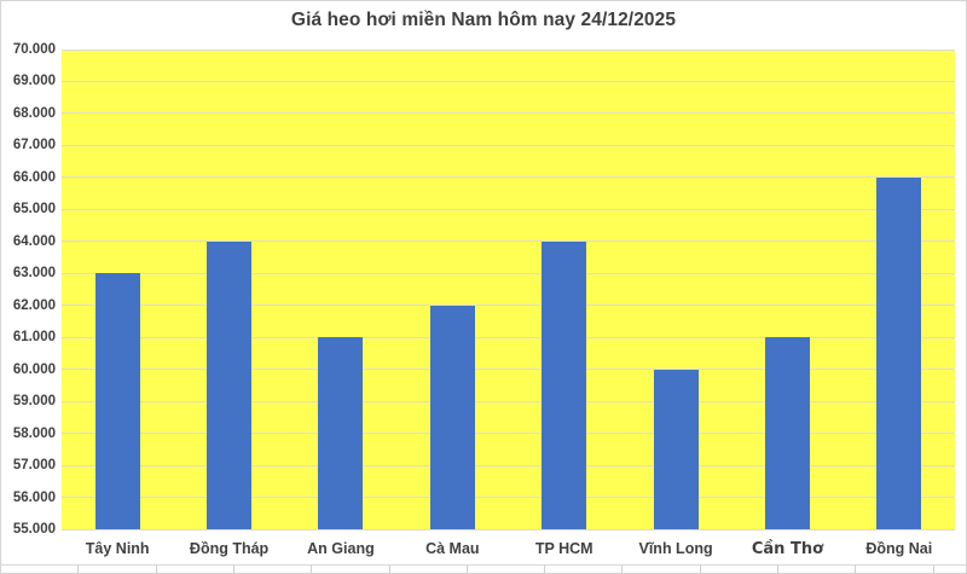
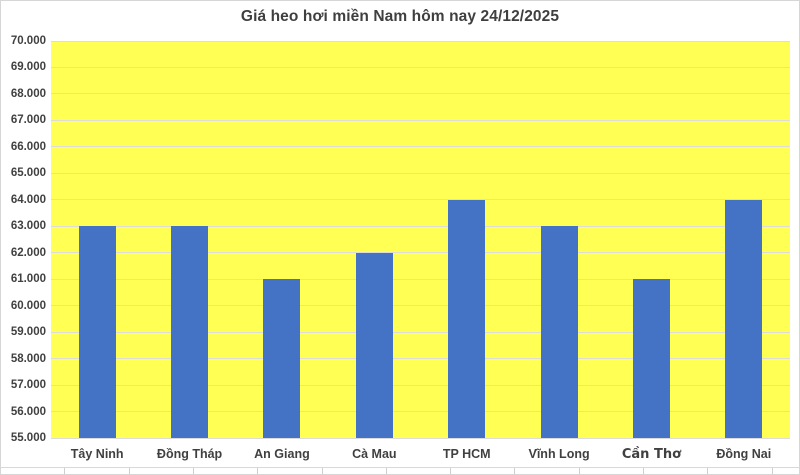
Đồng Tháp: 64000 -> 63000
Vĩnh Long: 60000 -> 63000
Đồng Nai: 66000 -> 64000
